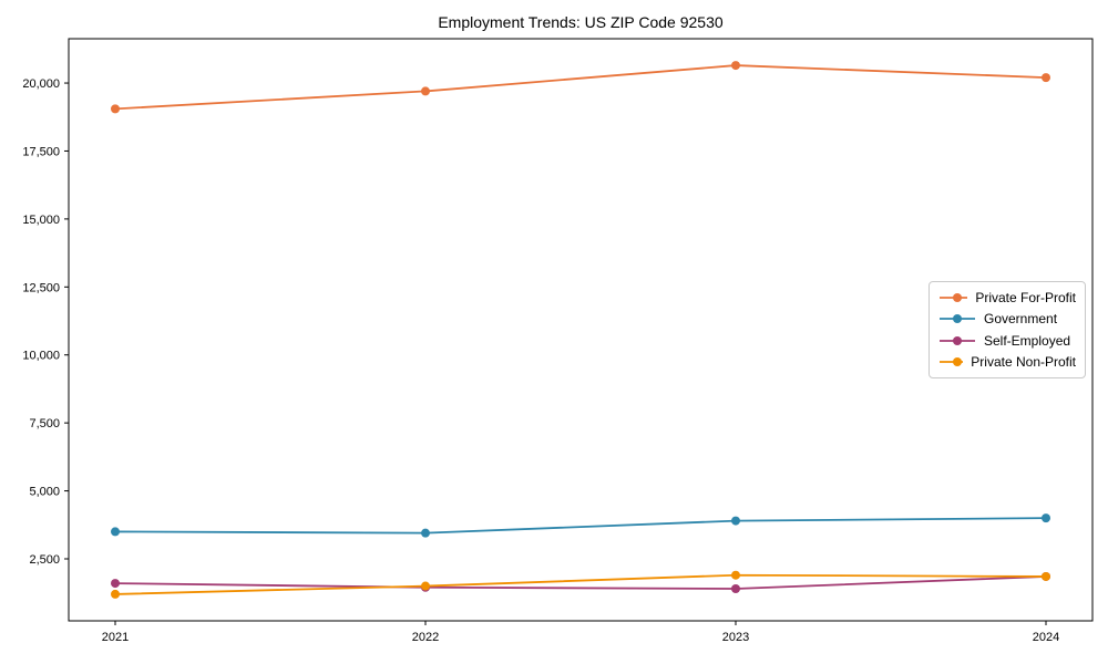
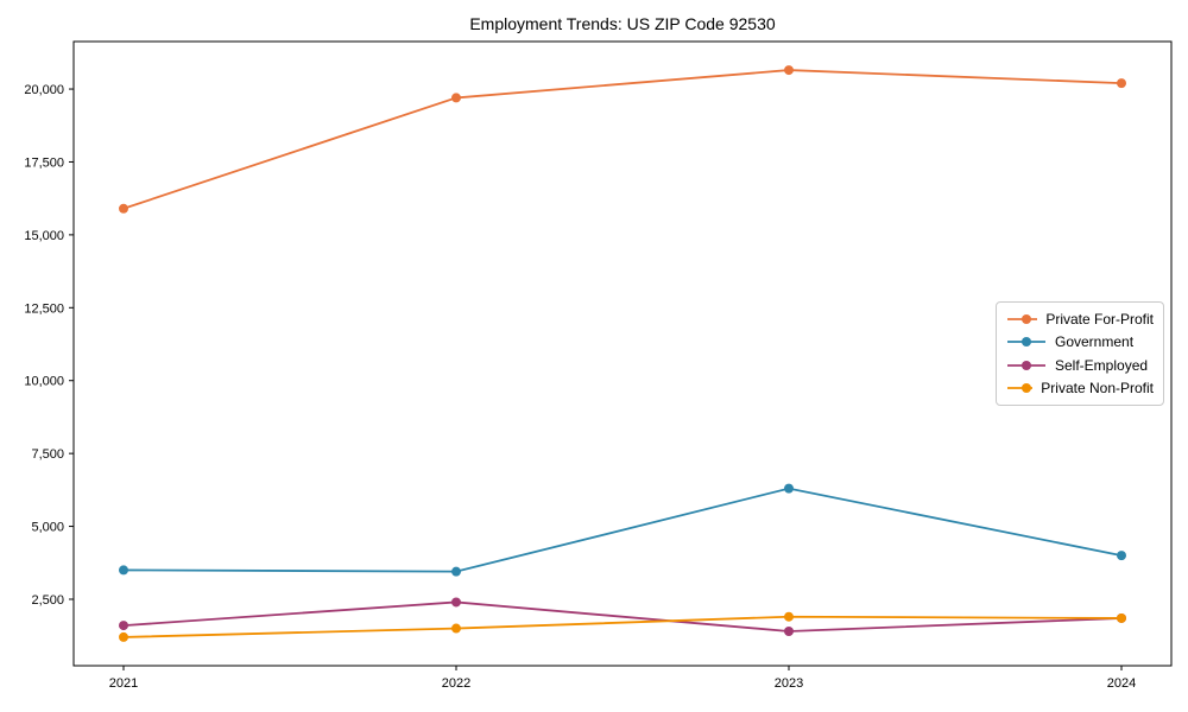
Private For-Profit/2021: 19000 -> 15900
Self-Employed/2022: 1400 -> 2400
Government/2023: 3900 -> 6300
